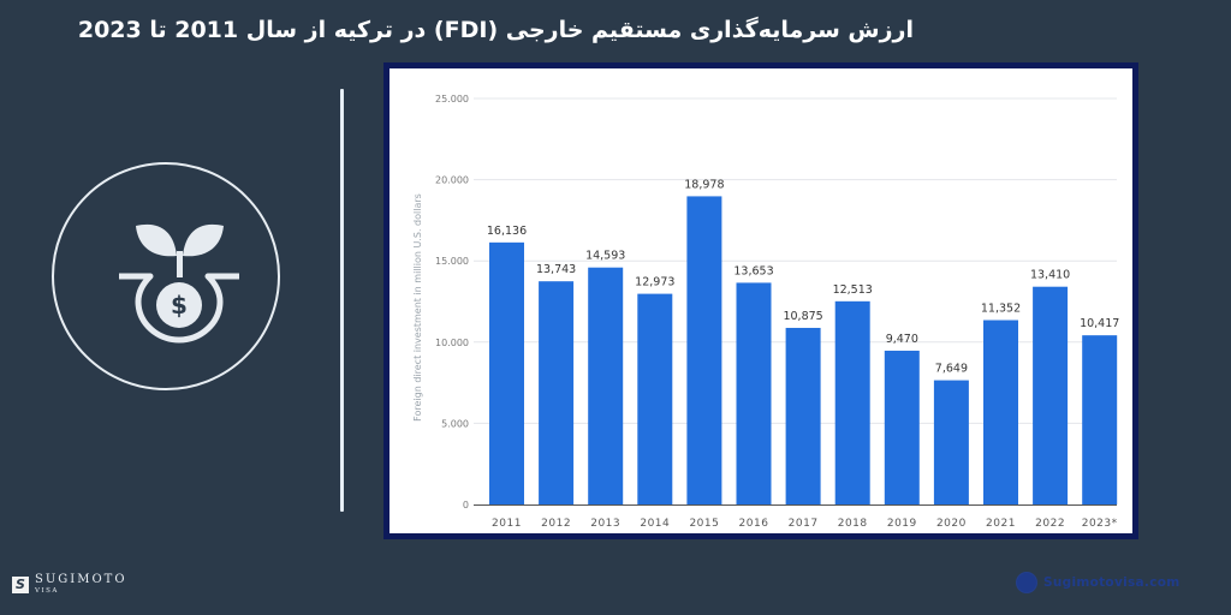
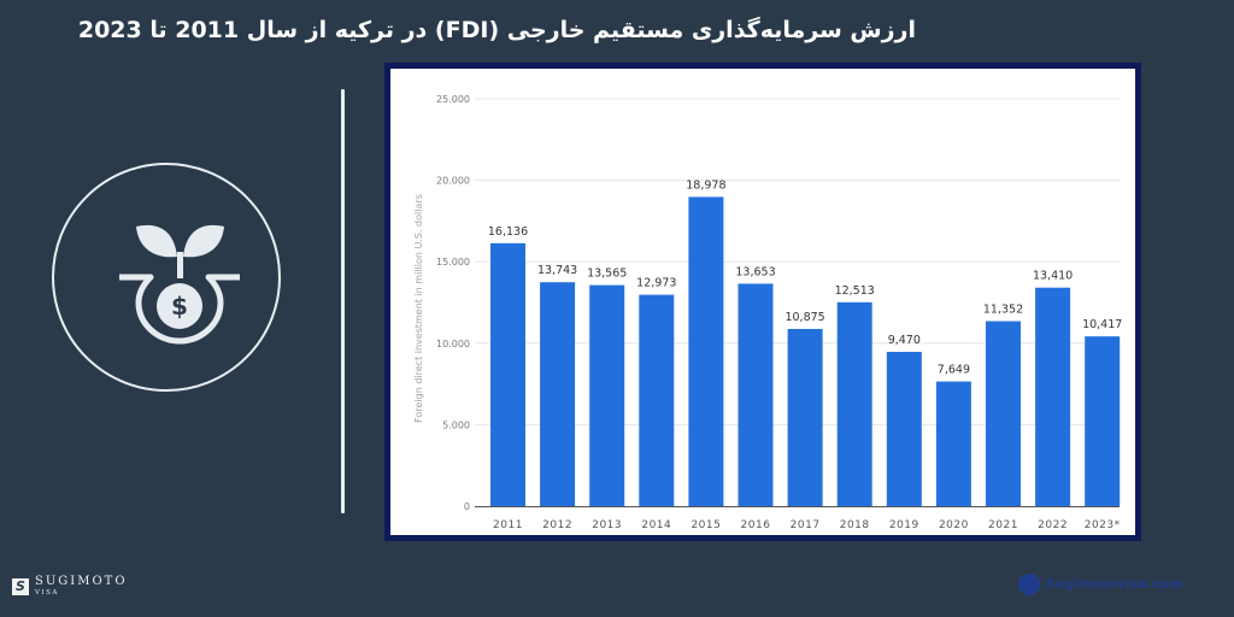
2013: 14,593 -> 13,565
